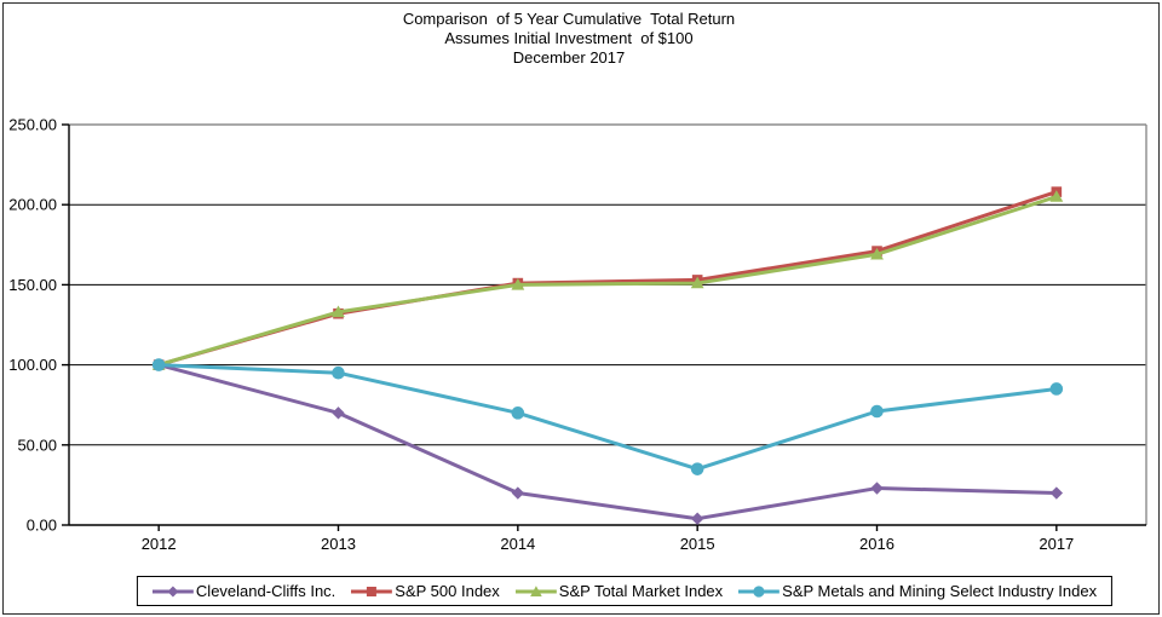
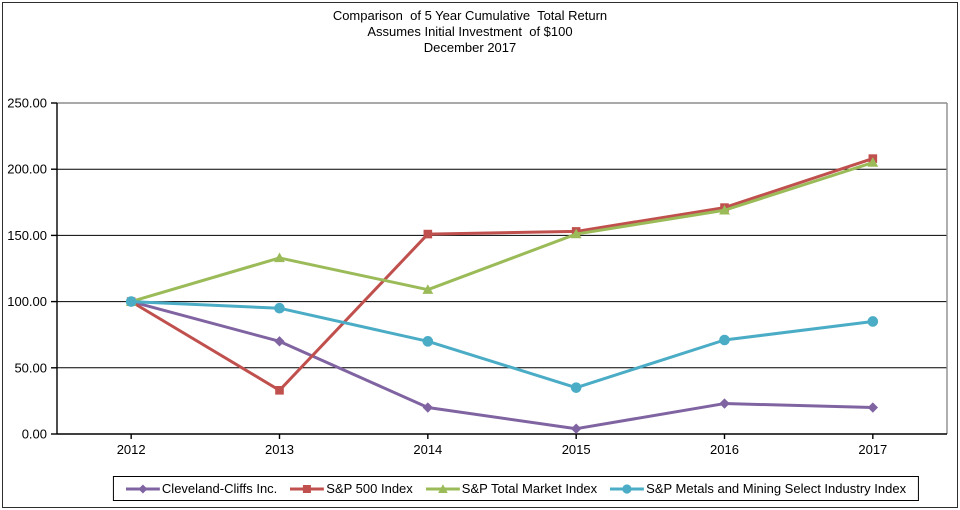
S&P 500 Index/2013: 132 -> 33
S&P Total Market Index/2014: 150 -> 109
